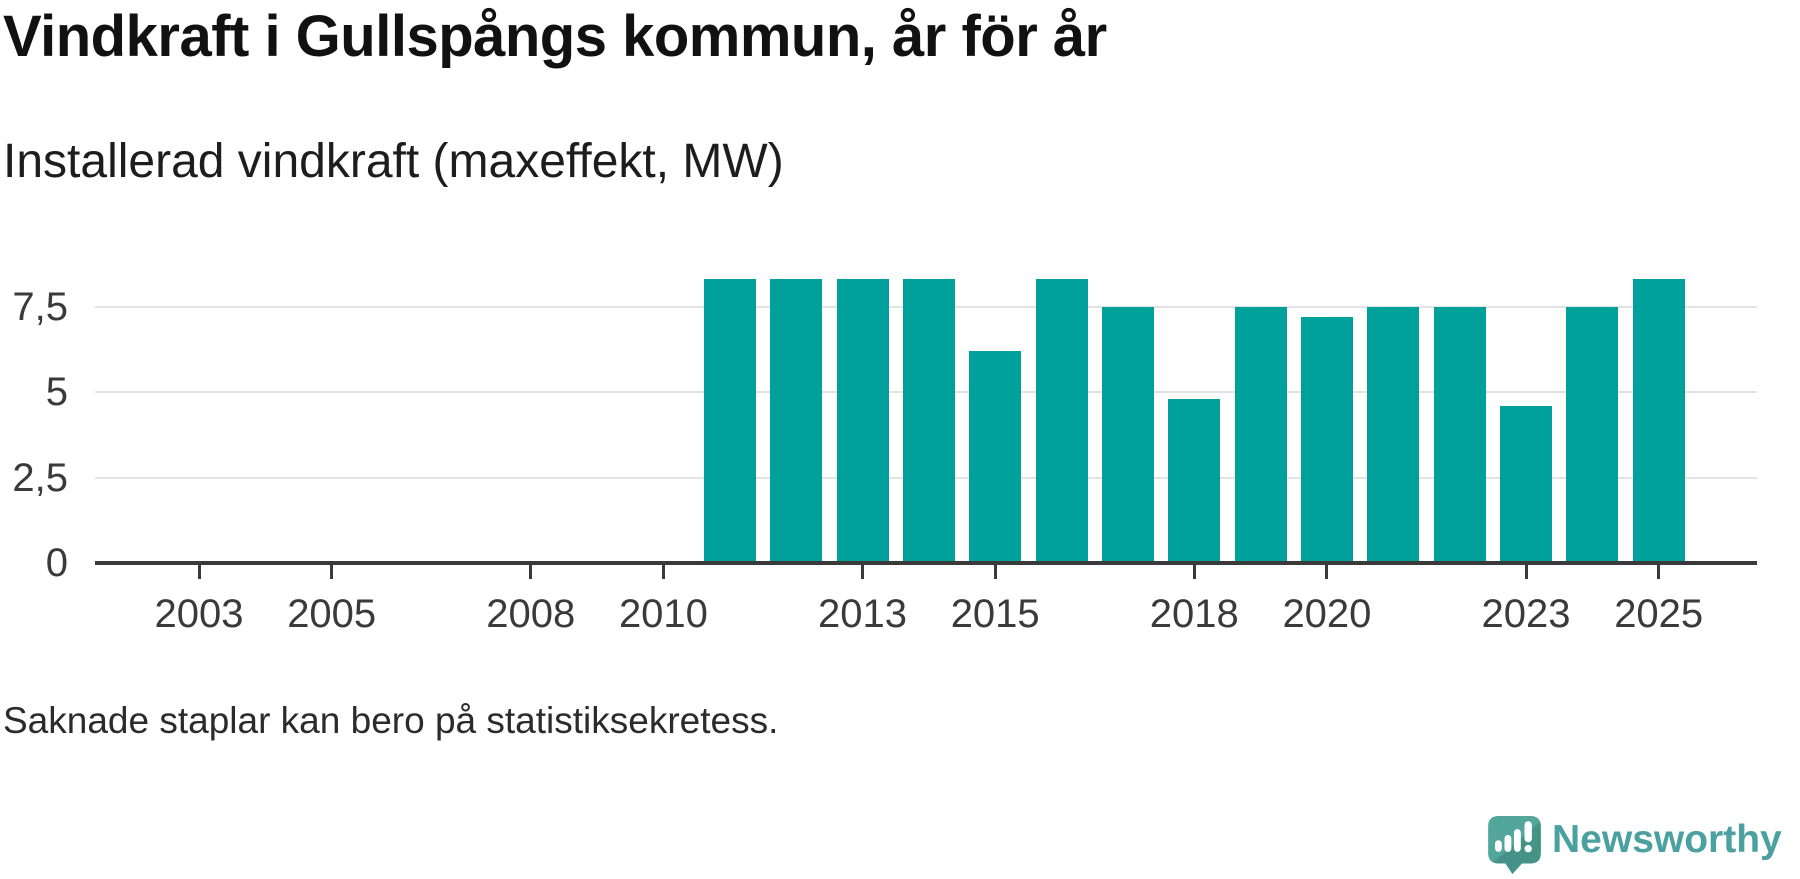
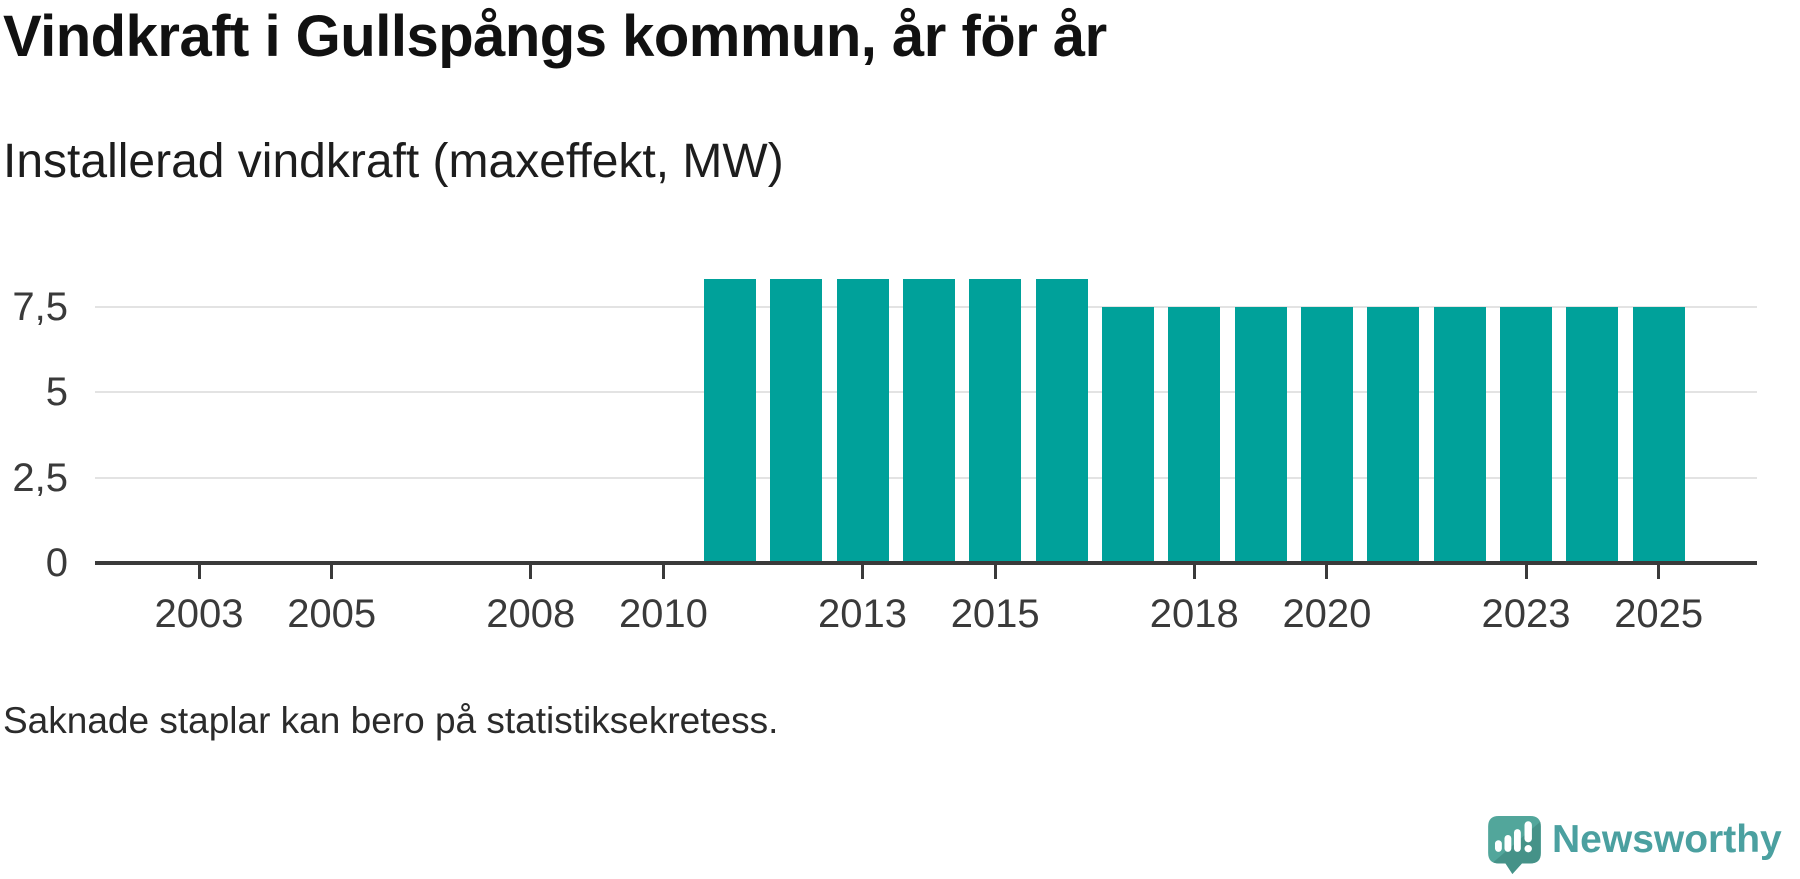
2015: 6,2 -> 8,3
2018: 4,8 -> 7,5
2020: 7,2 -> 7,5
2023: 4,6 -> 7,5
2025: 8,3 -> 7,5
